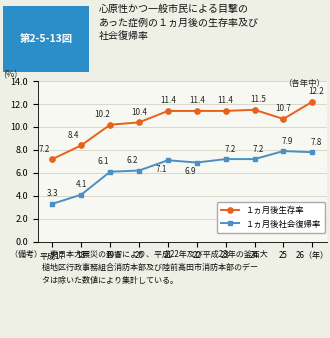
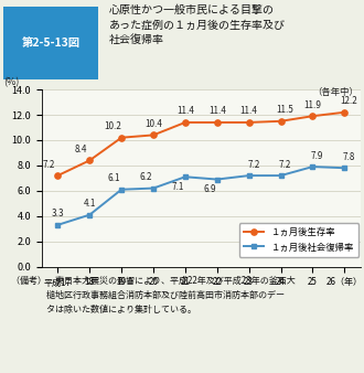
１ヵ月後生存率/25: 10.7 -> 11.9
